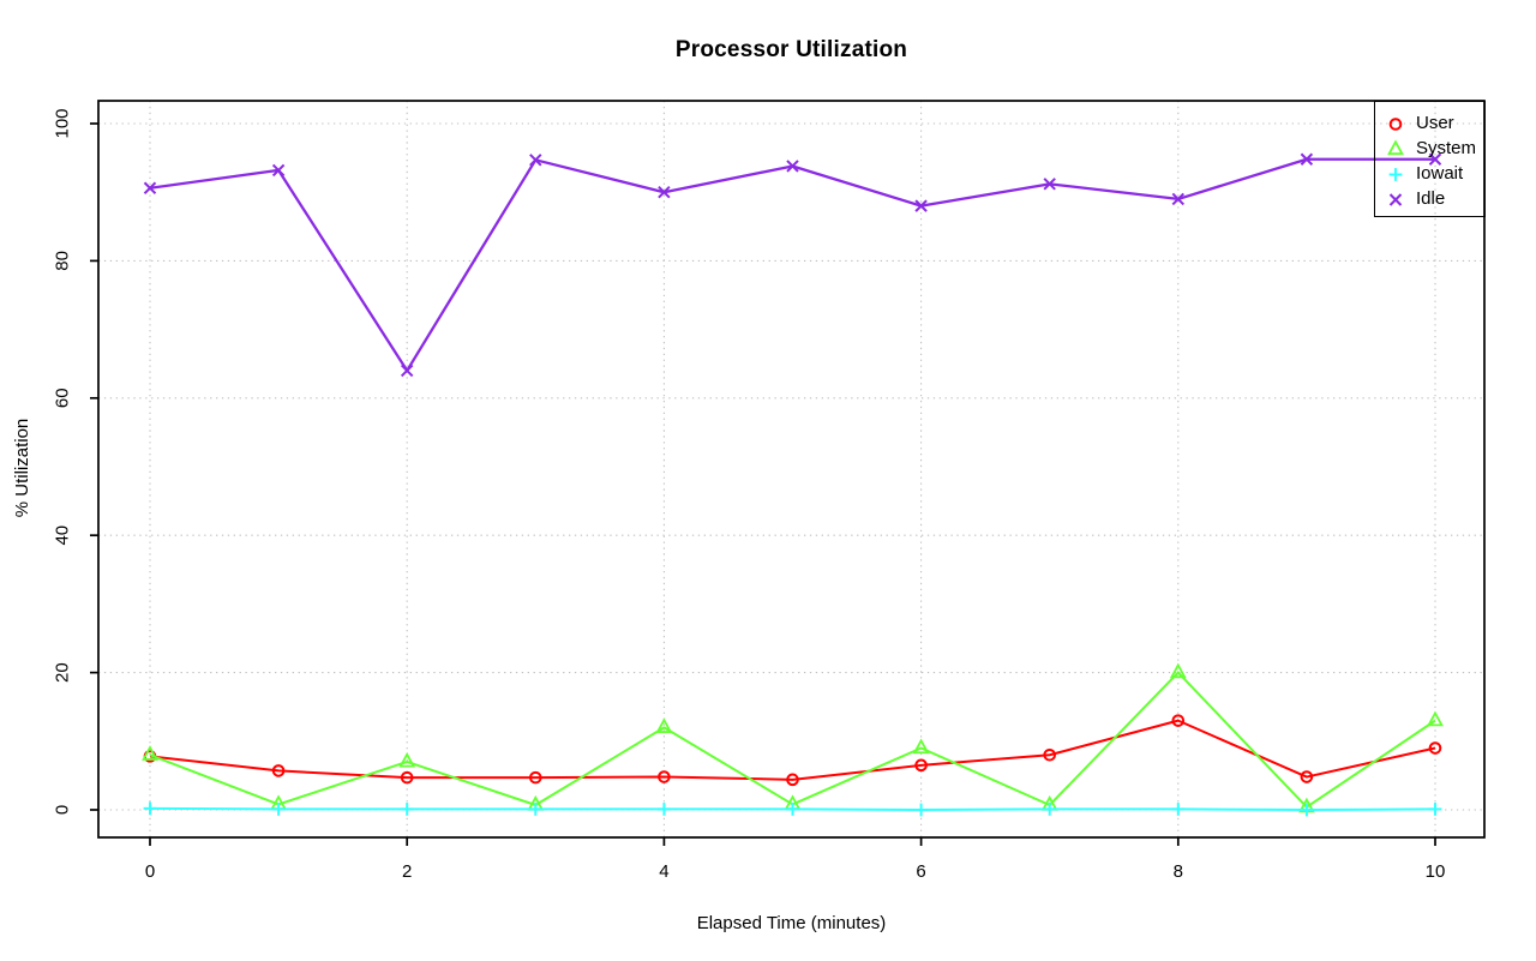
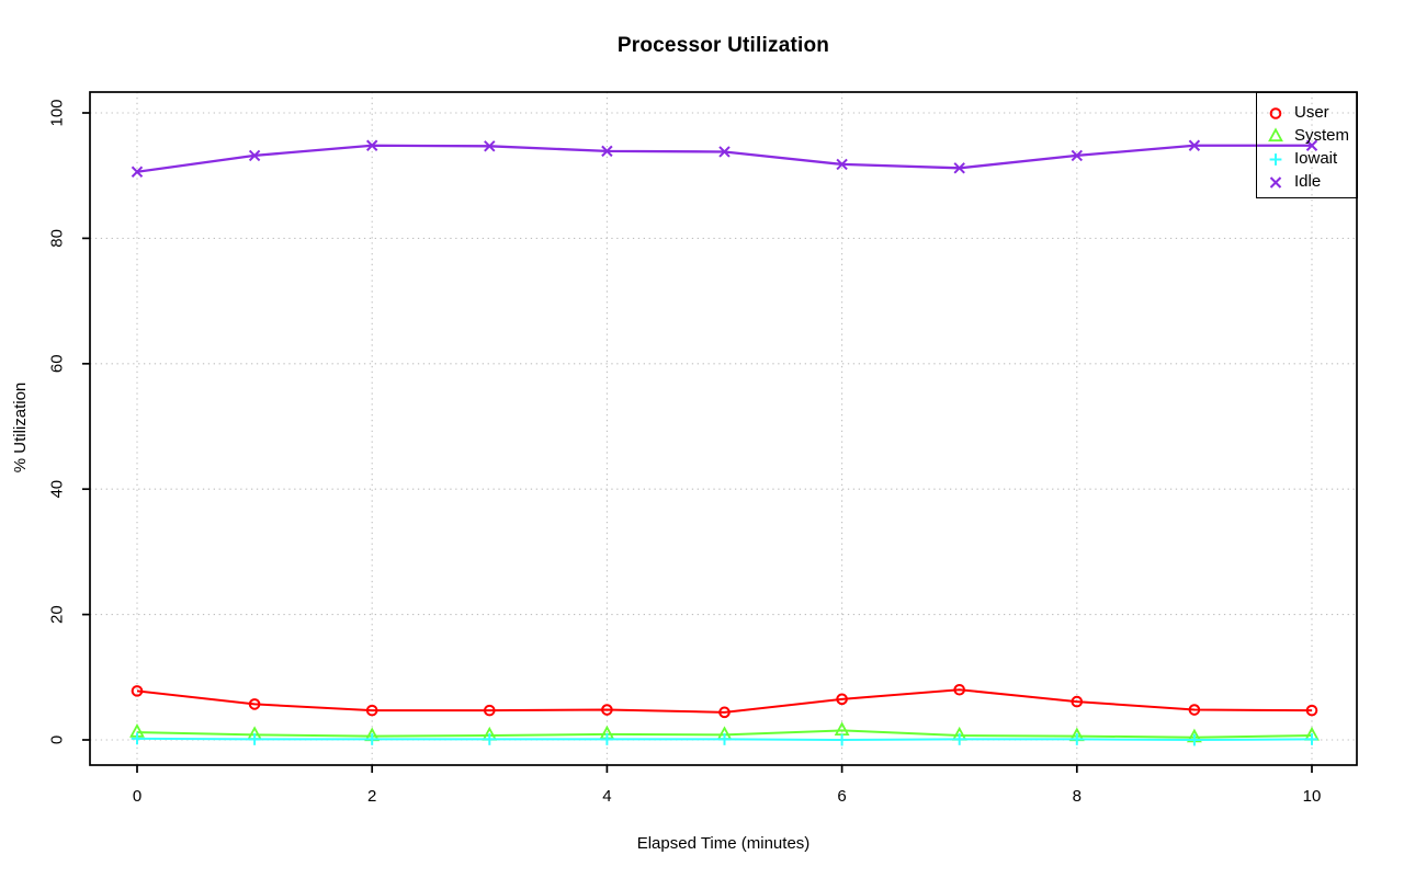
System/0: 8 -> 1
System/2: 7 -> 1
Idle/2: 64 -> 95
System/4: 12 -> 1
Idle/4: 90 -> 94
System/6: 9 -> 2
Idle/6: 88 -> 92
User/8: 13 -> 6
System/8: 20 -> 1
Idle/8: 89 -> 93
User/10: 9 -> 5
System/10: 13 -> 1
